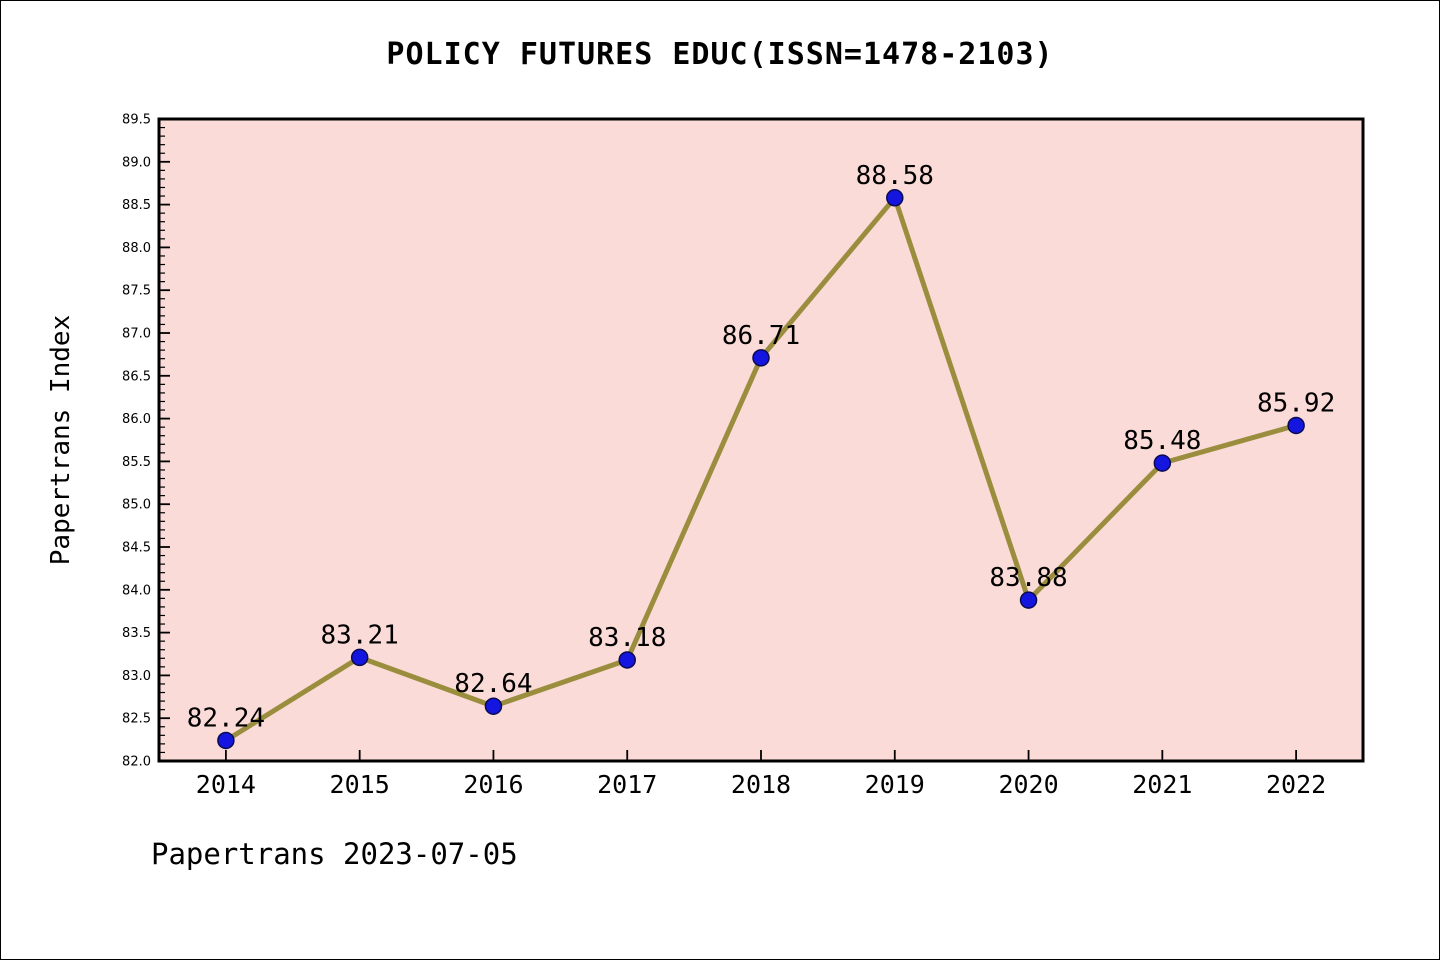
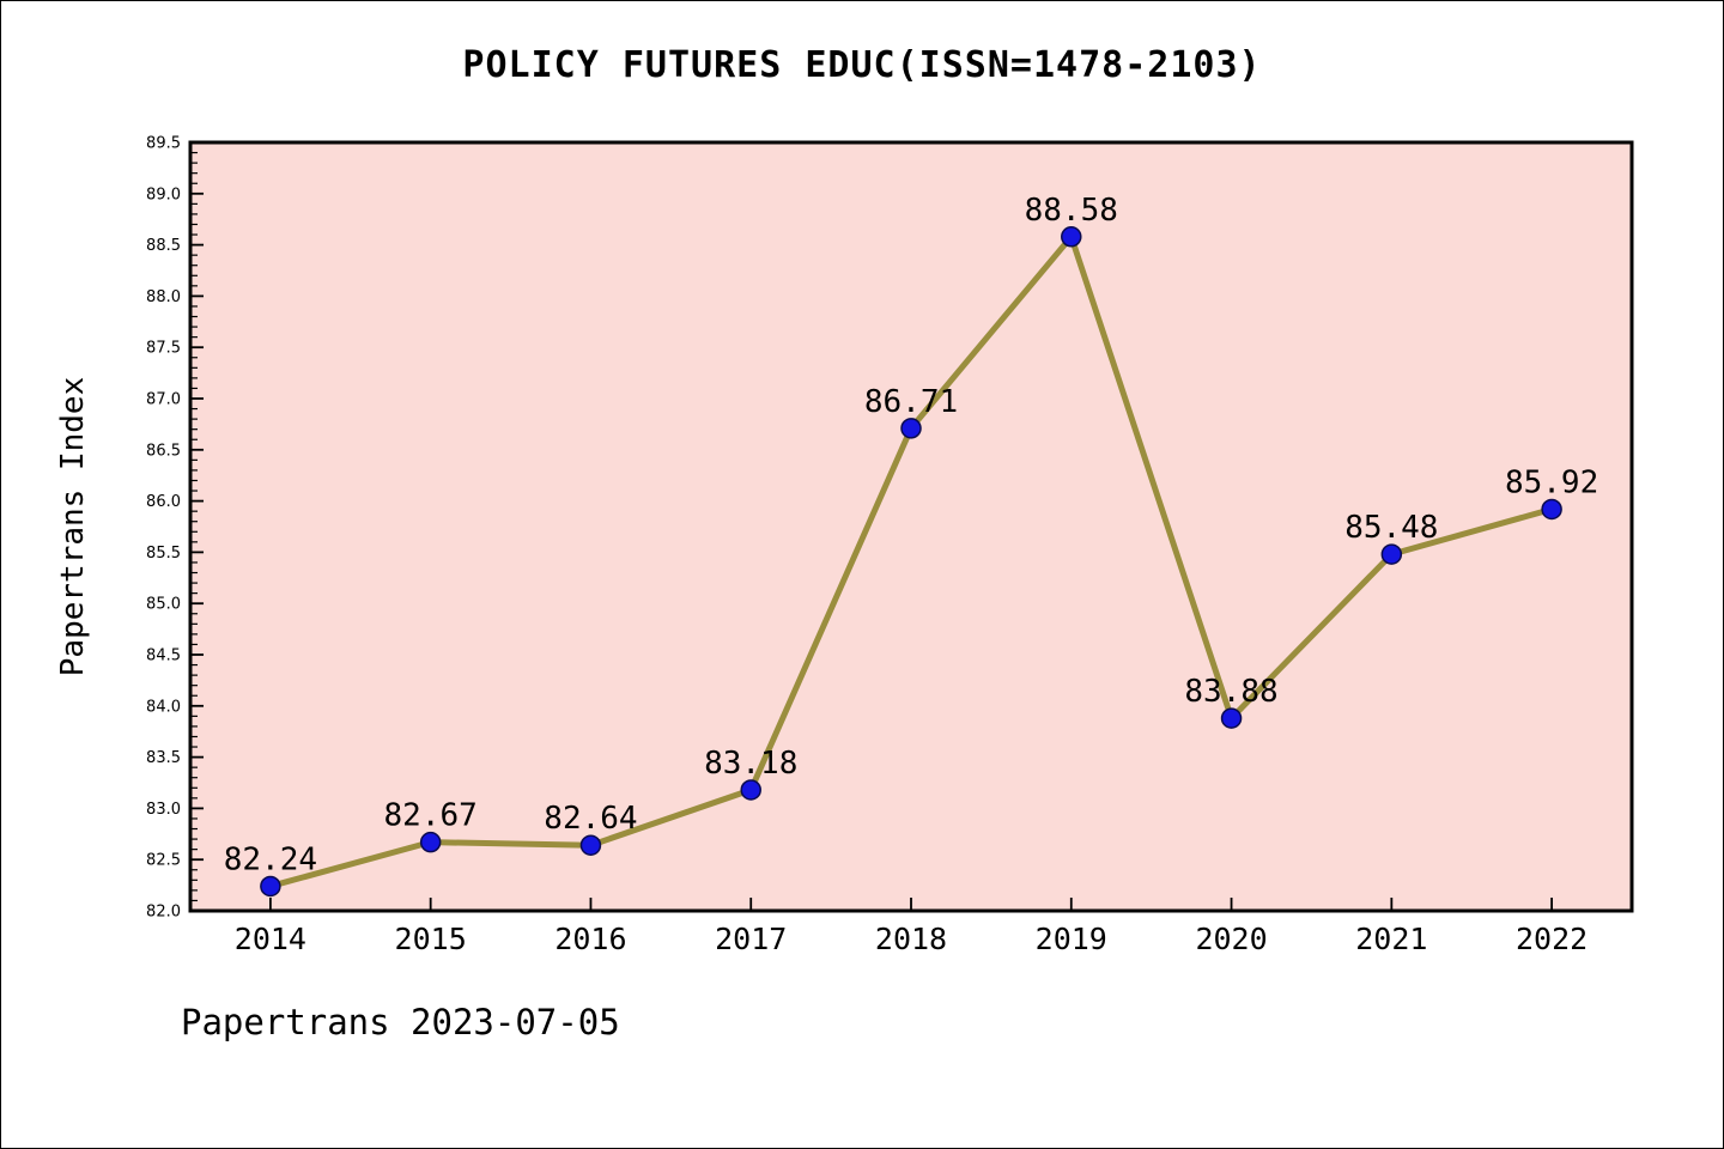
2015: 83.21 -> 82.67
